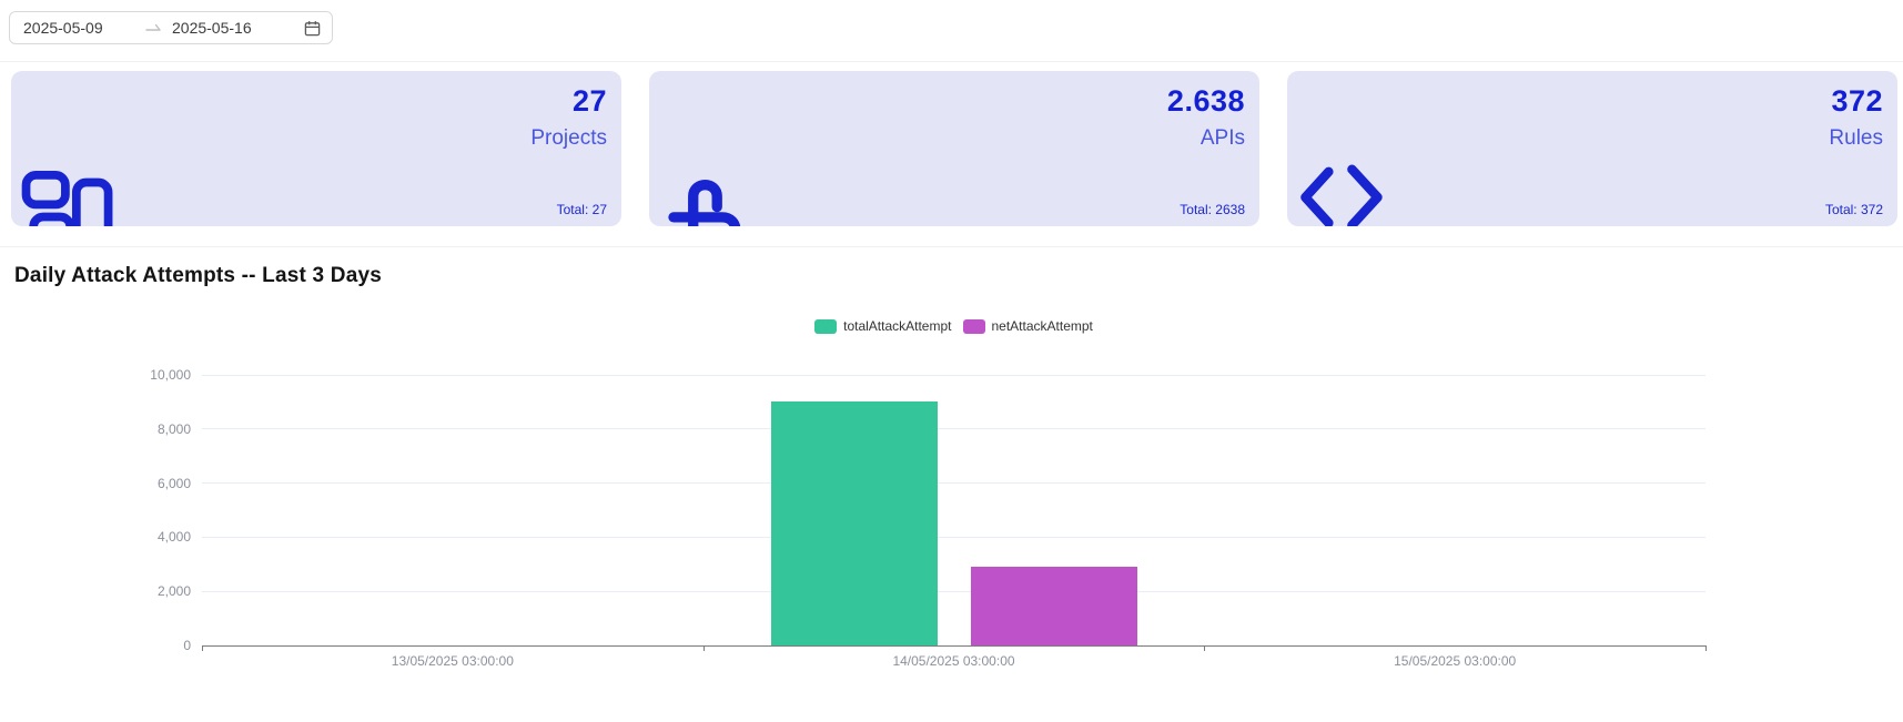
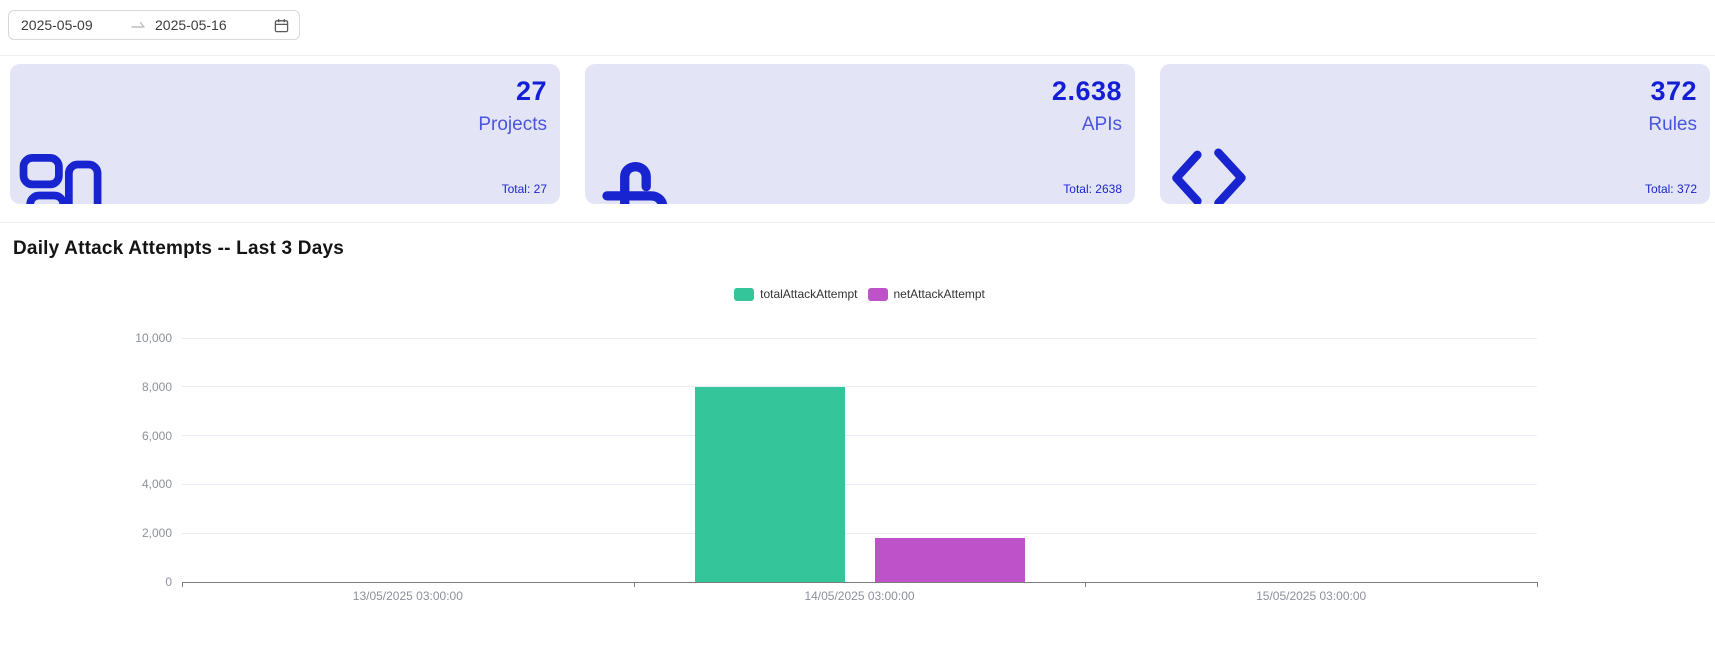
totalAttackAttempt/14/05/2025 03:00:00: 9000 -> 8000
netAttackAttempt/14/05/2025 03:00:00: 2900 -> 1800
